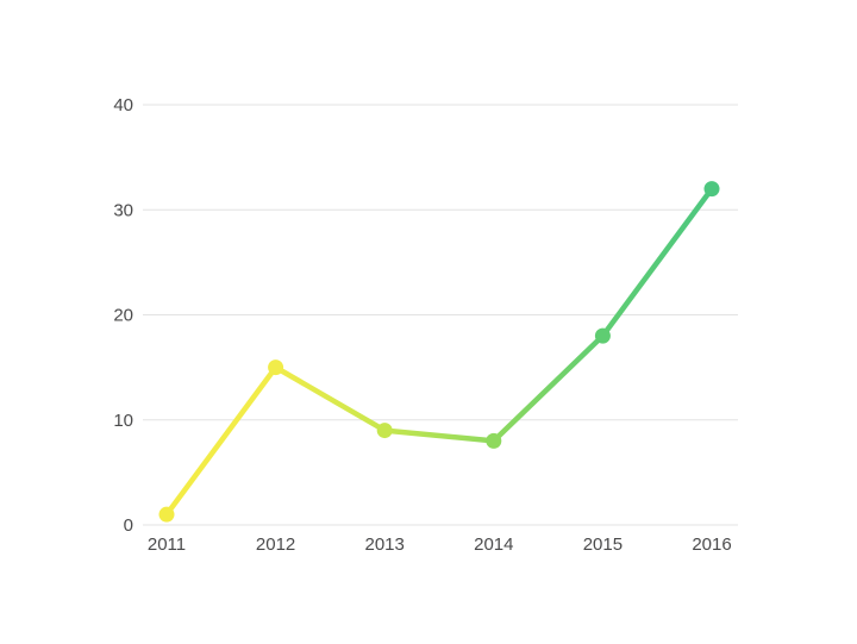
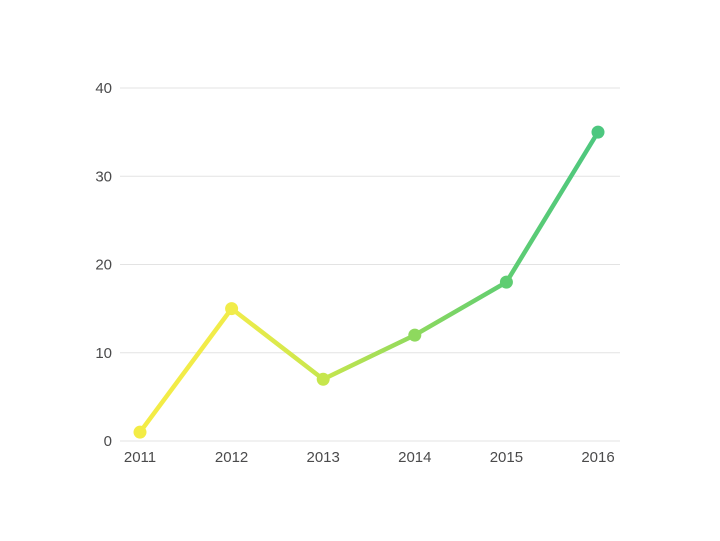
2013: 9 -> 7
2014: 8 -> 12
2016: 32 -> 35
